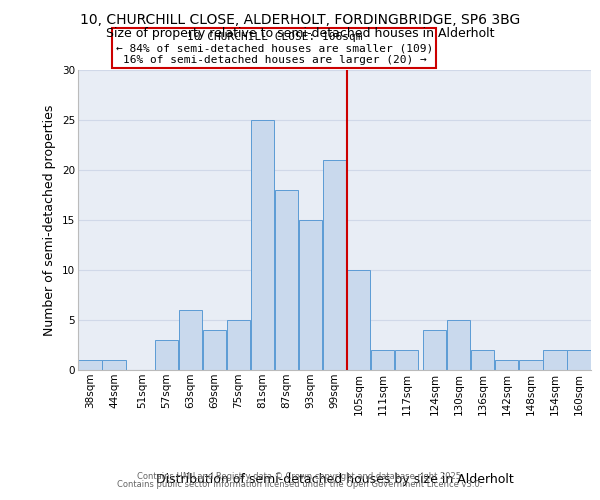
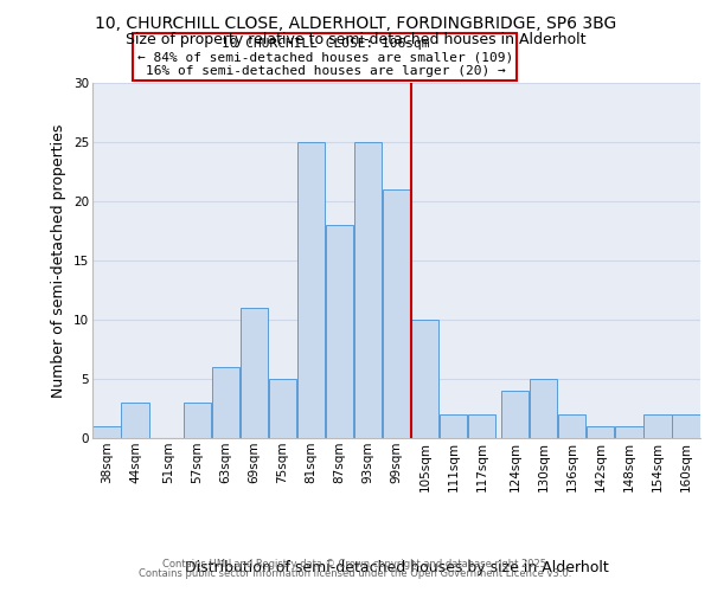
44sqm: 1 -> 3
69sqm: 4 -> 11
93sqm: 15 -> 25
